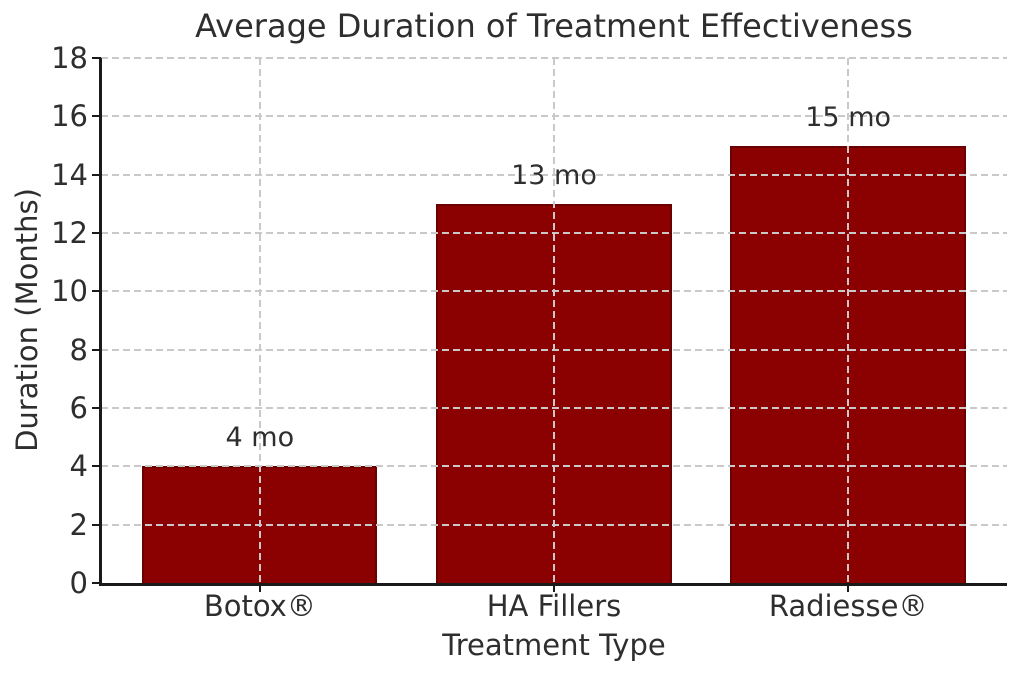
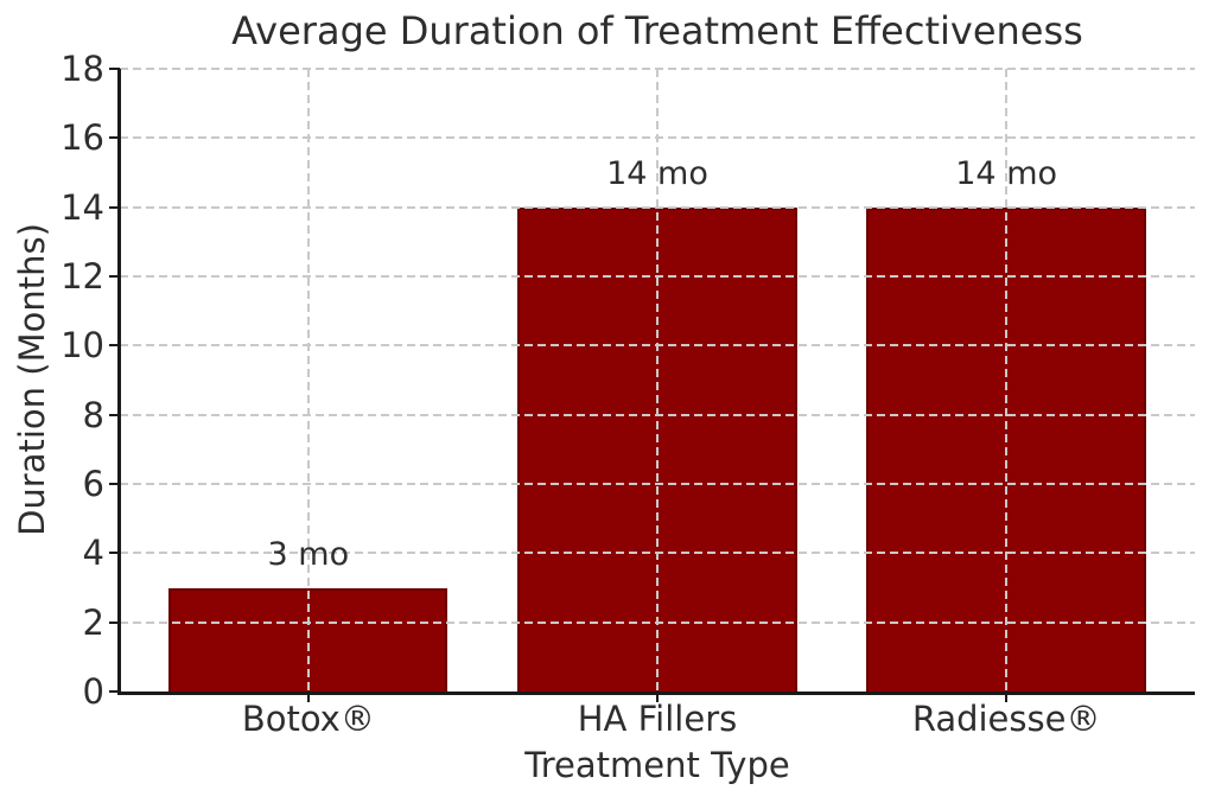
Botox®: 4 -> 3
HA Fillers: 13 -> 14
Radiesse®: 15 -> 14
